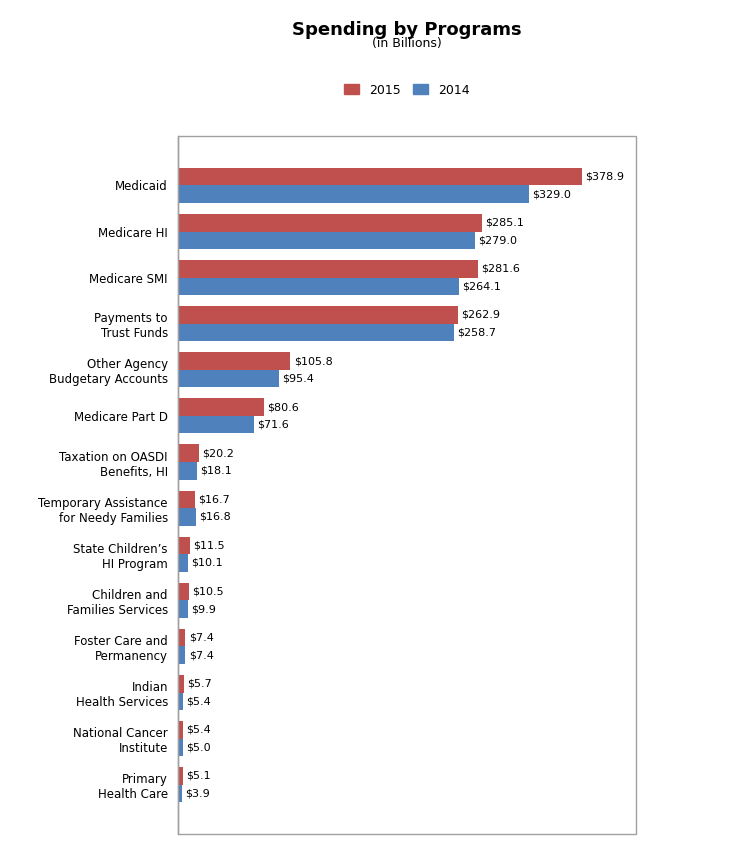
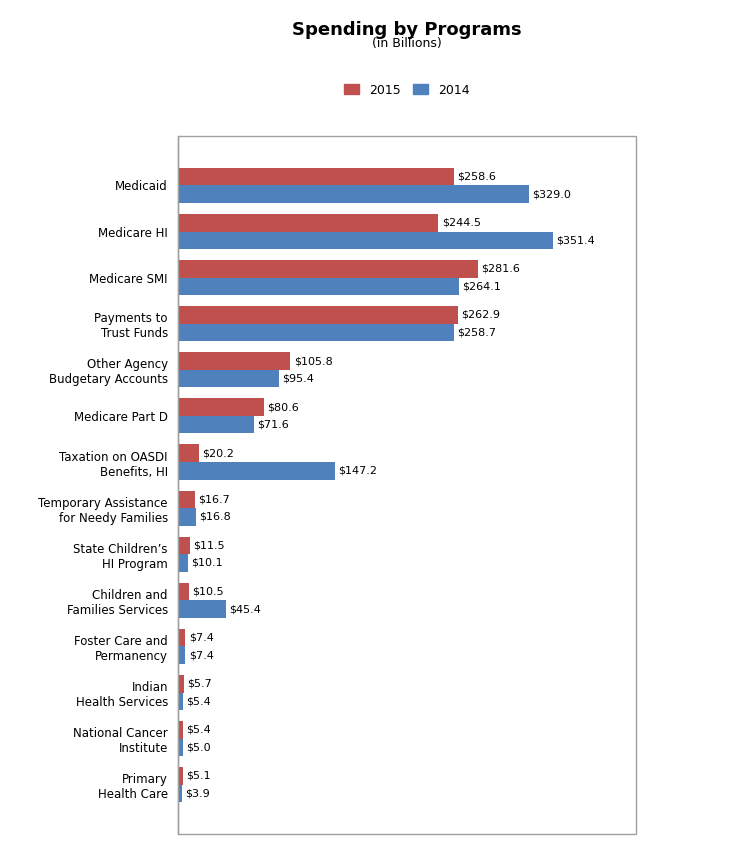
2015/Medicaid: $378.9 -> $258.6
2015/Medicare HI: $285.1 -> $244.5
2014/Medicare HI: $279.0 -> $351.4
2014/Taxation on OASDI Benefits, HI: $18.1 -> $147.2
2014/Children and Families Services: $9.9 -> $45.4
